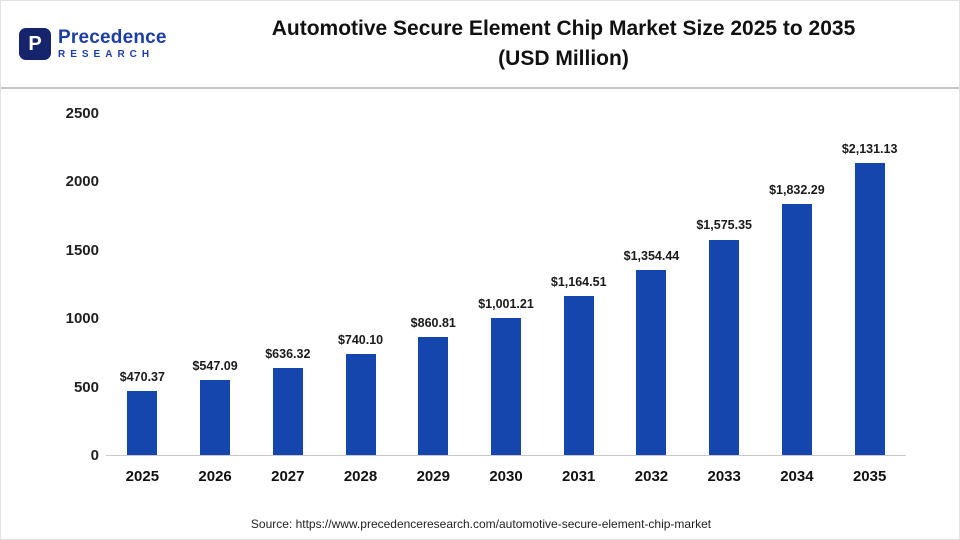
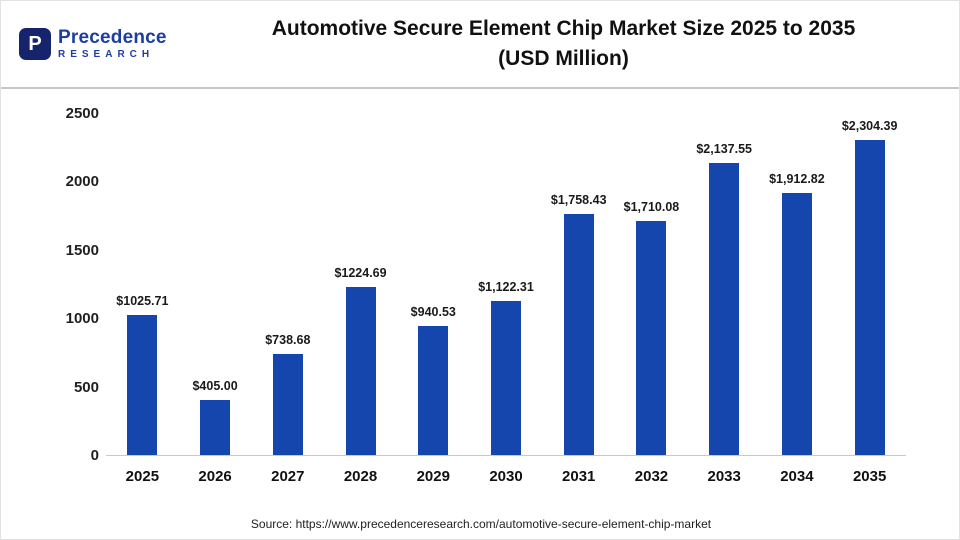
2025: $470.37 -> $1025.71
2026: $547.09 -> $405.00
2027: $636.32 -> $738.68
2028: $740.10 -> $1224.69
2029: $860.81 -> $940.53
2030: $1,001.21 -> $1,122.31
2031: $1,164.51 -> $1,758.43
2032: $1,354.44 -> $1,710.08
2033: $1,575.35 -> $2,137.55
2034: $1,832.29 -> $1,912.82
2035: $2,131.13 -> $2,304.39
